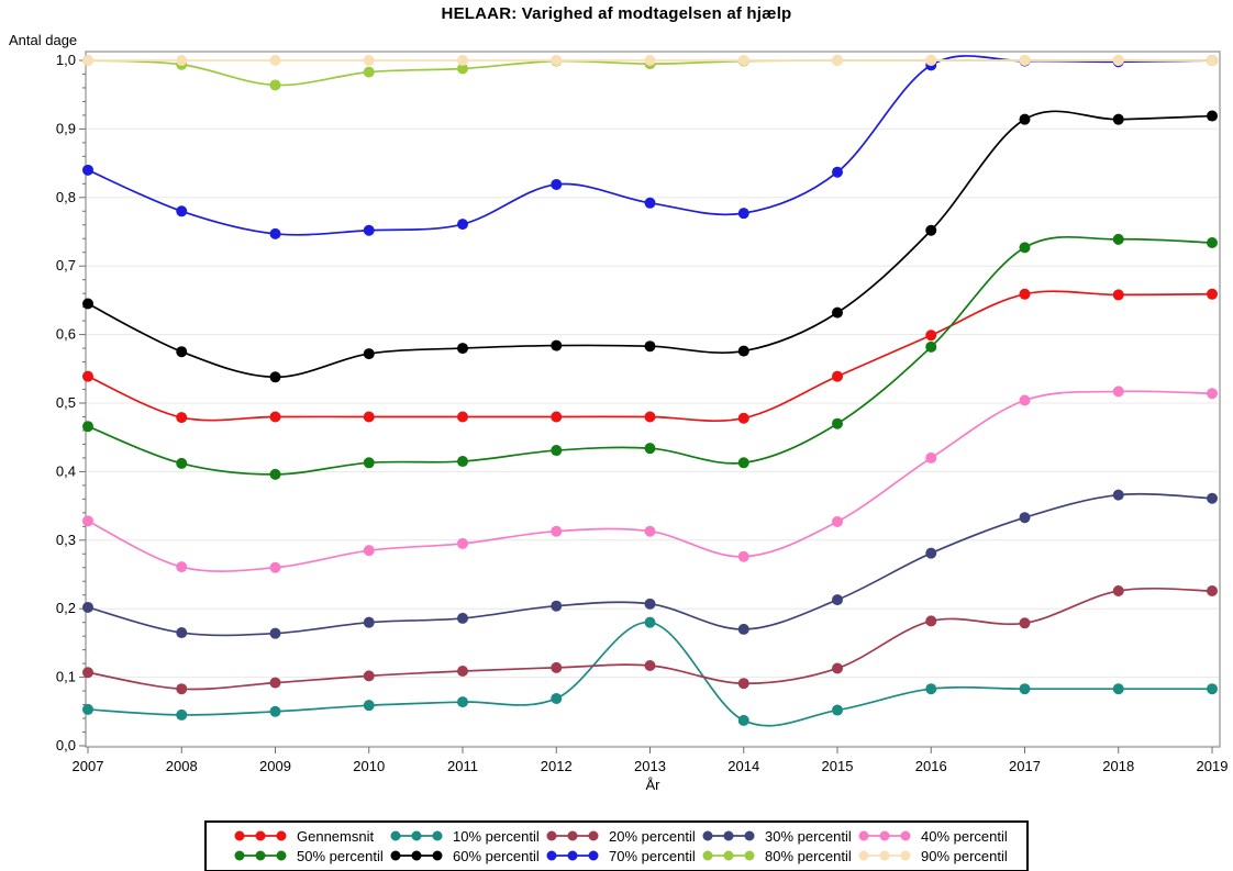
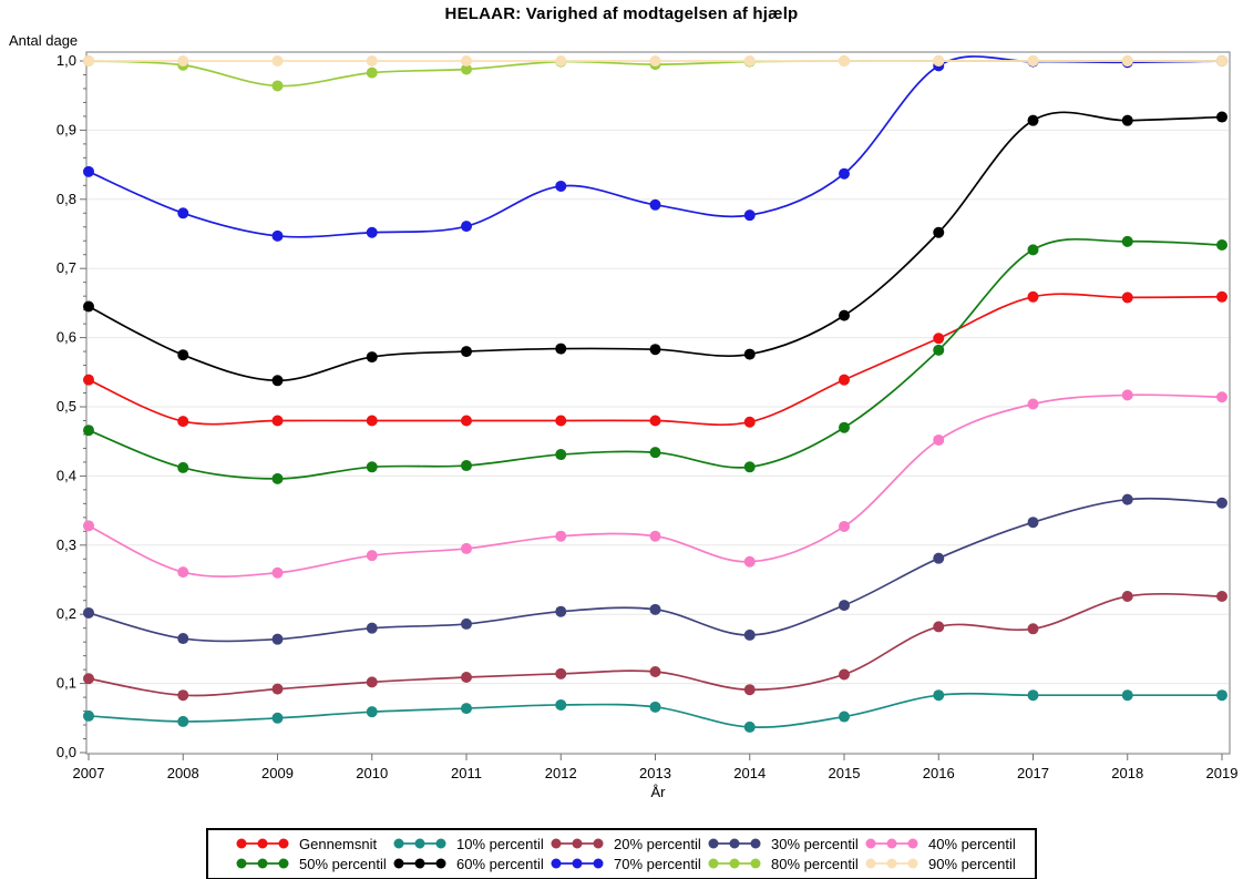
10% percentil/2013: 0,18 -> 0,07
40% percentil/2016: 0,42 -> 0,45
